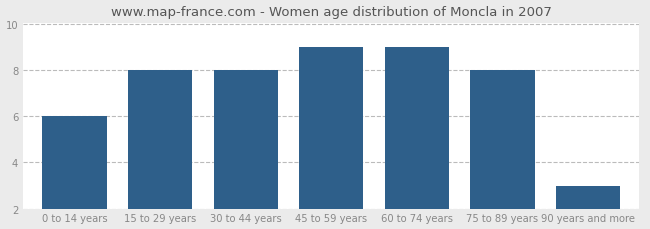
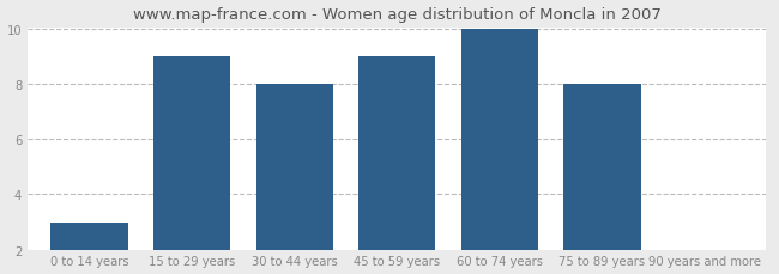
0 to 14 years: 6 -> 3
15 to 29 years: 8 -> 9
60 to 74 years: 9 -> 10
90 years and more: 3 -> 2
